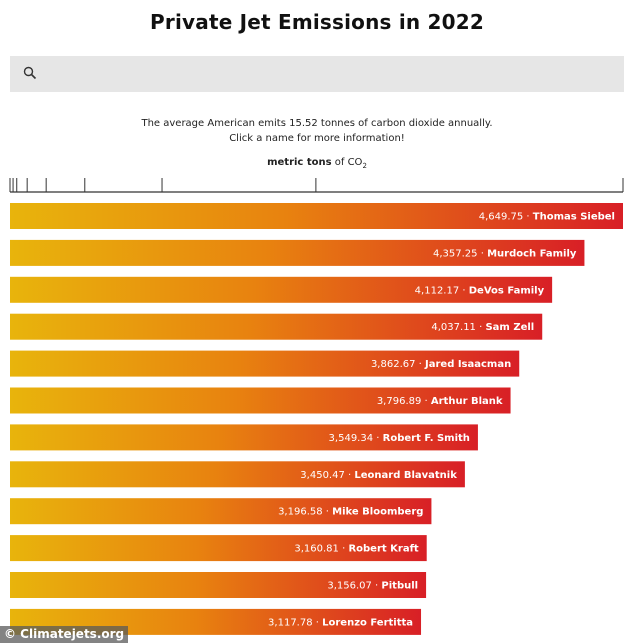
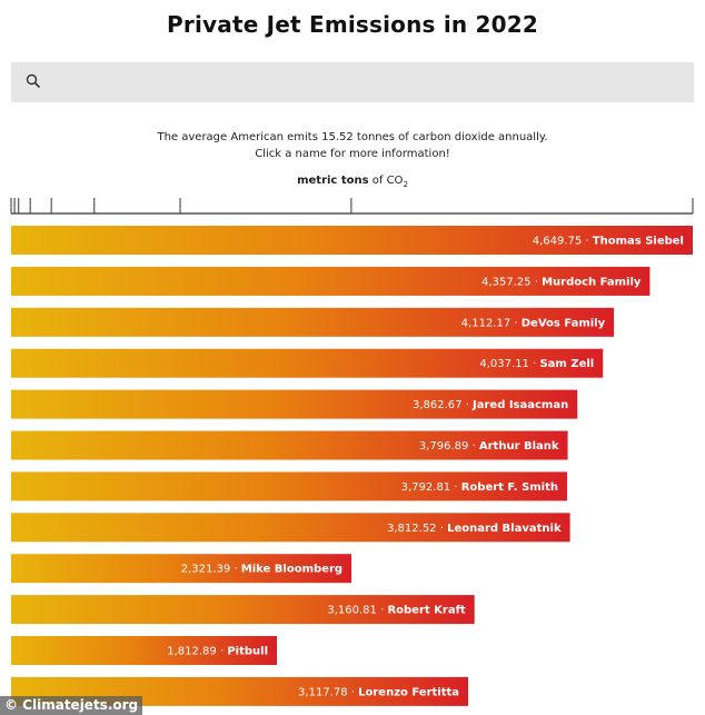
Robert F. Smith: 3,549.34 -> 3,792.81
Leonard Blavatnik: 3,450.47 -> 3,812.52
Mike Bloomberg: 3,196.58 -> 2,321.39
Pitbull: 3,156.07 -> 1,812.89
